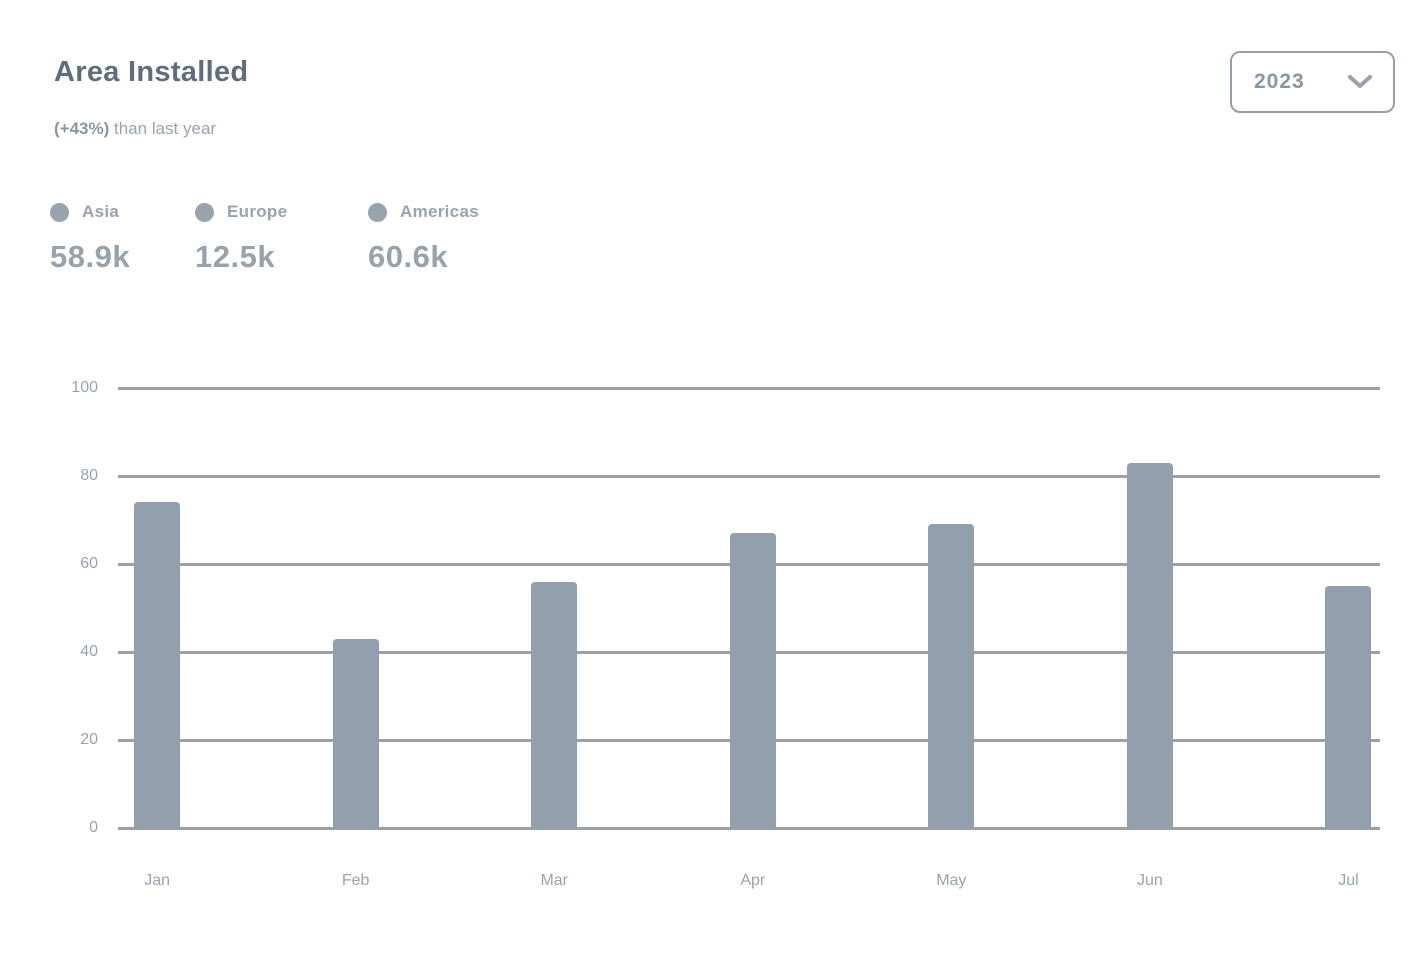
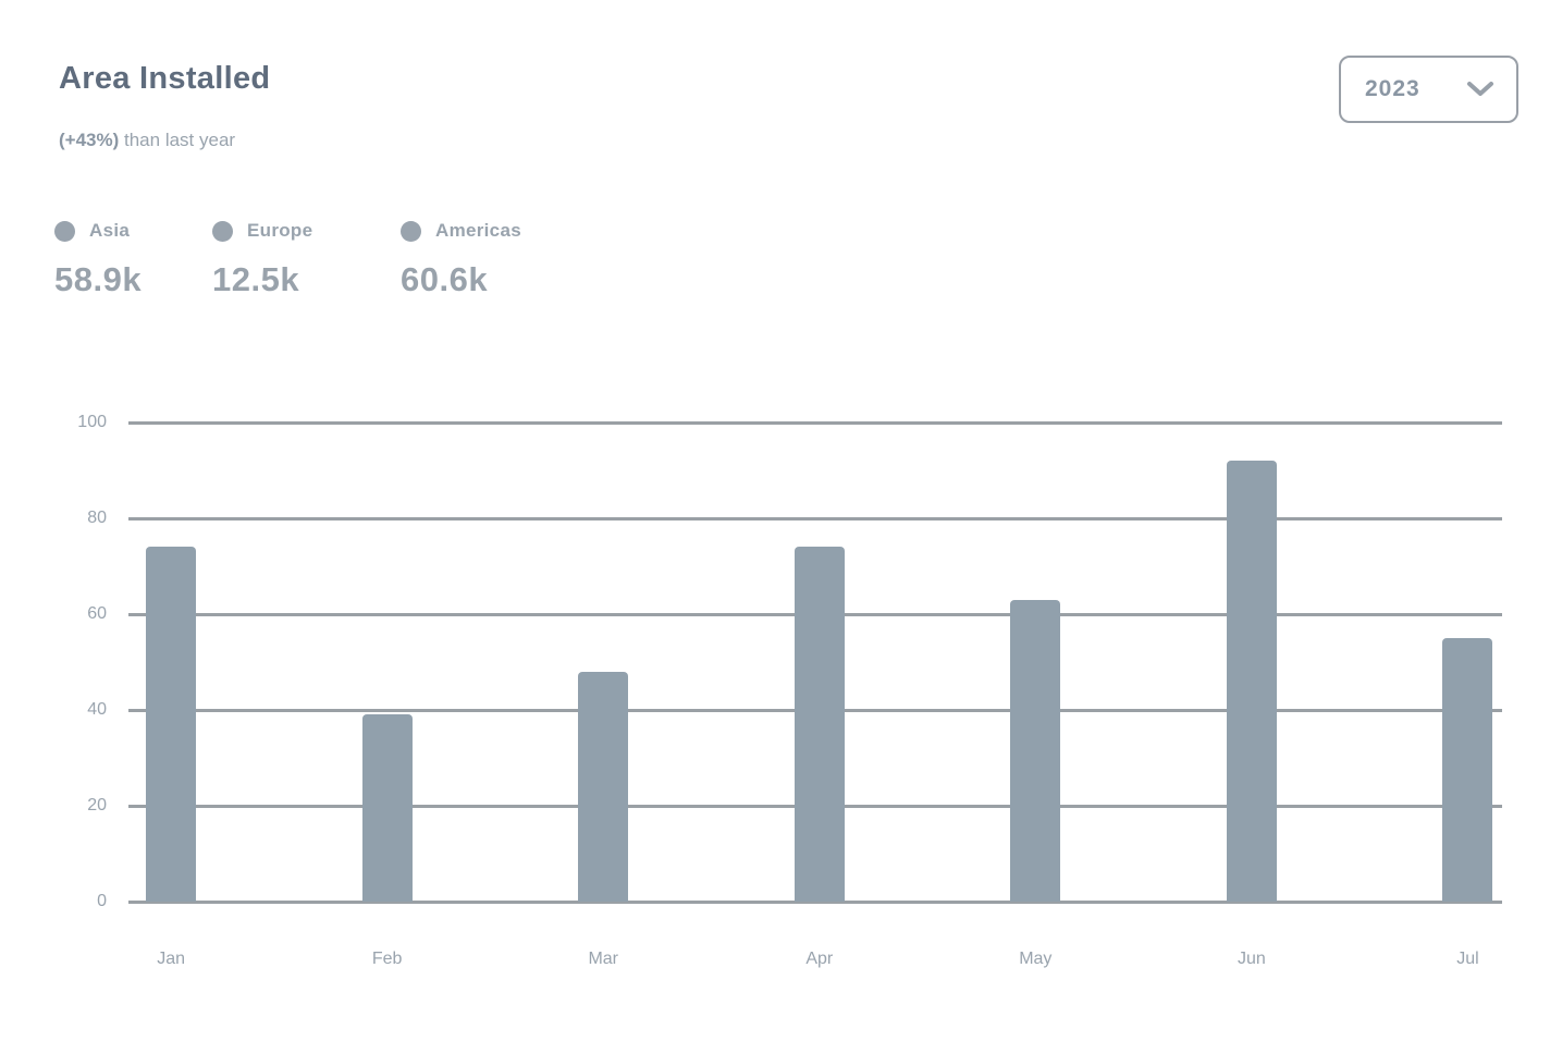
Feb: 43 -> 39
Mar: 56 -> 48
Apr: 67 -> 74
May: 69 -> 63
Jun: 83 -> 92
